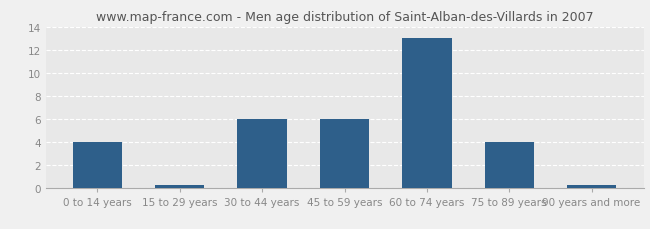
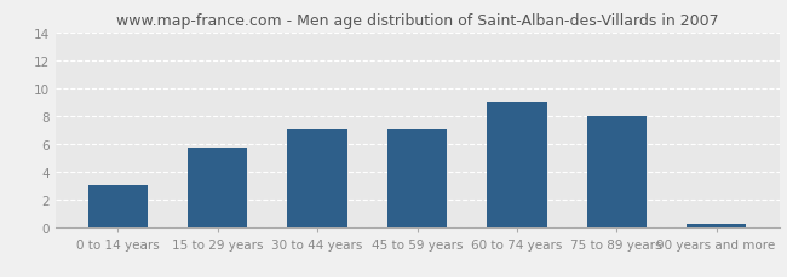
0 to 14 years: 4.0 -> 3.0
15 to 29 years: 0.2 -> 5.7
30 to 44 years: 6.0 -> 7.0
45 to 59 years: 6.0 -> 7.0
60 to 74 years: 13.0 -> 9.0
75 to 89 years: 4.0 -> 8.0
